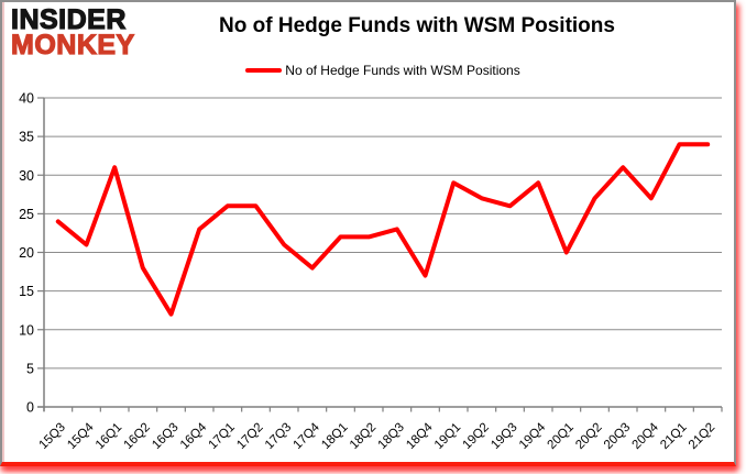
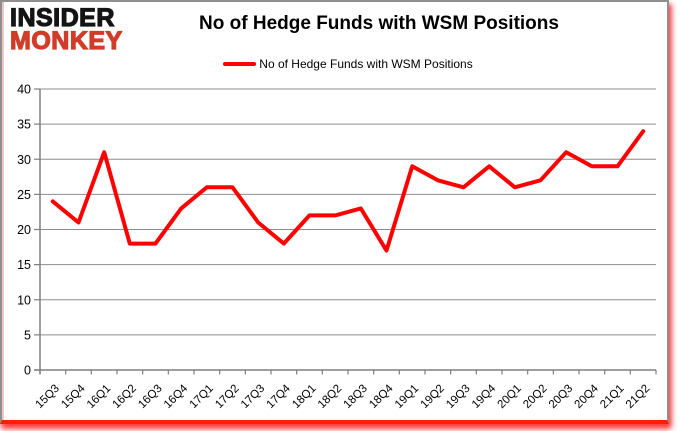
16Q3: 12 -> 18
20Q1: 20 -> 26
20Q4: 27 -> 29
21Q1: 34 -> 29
